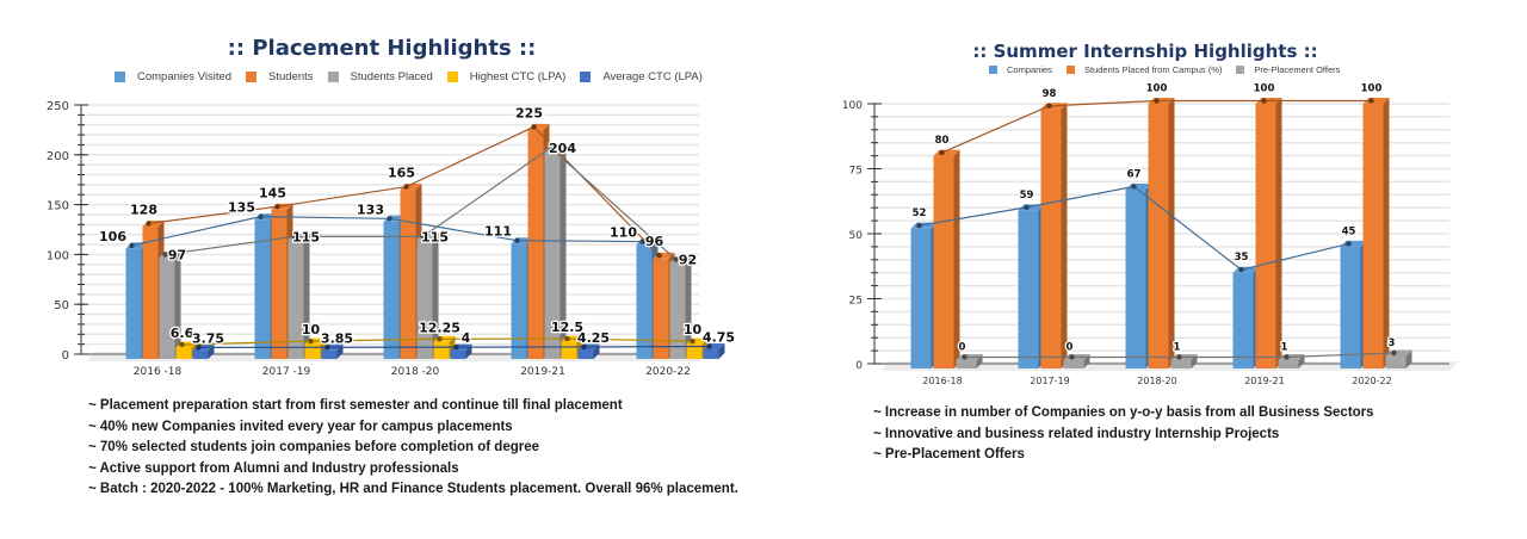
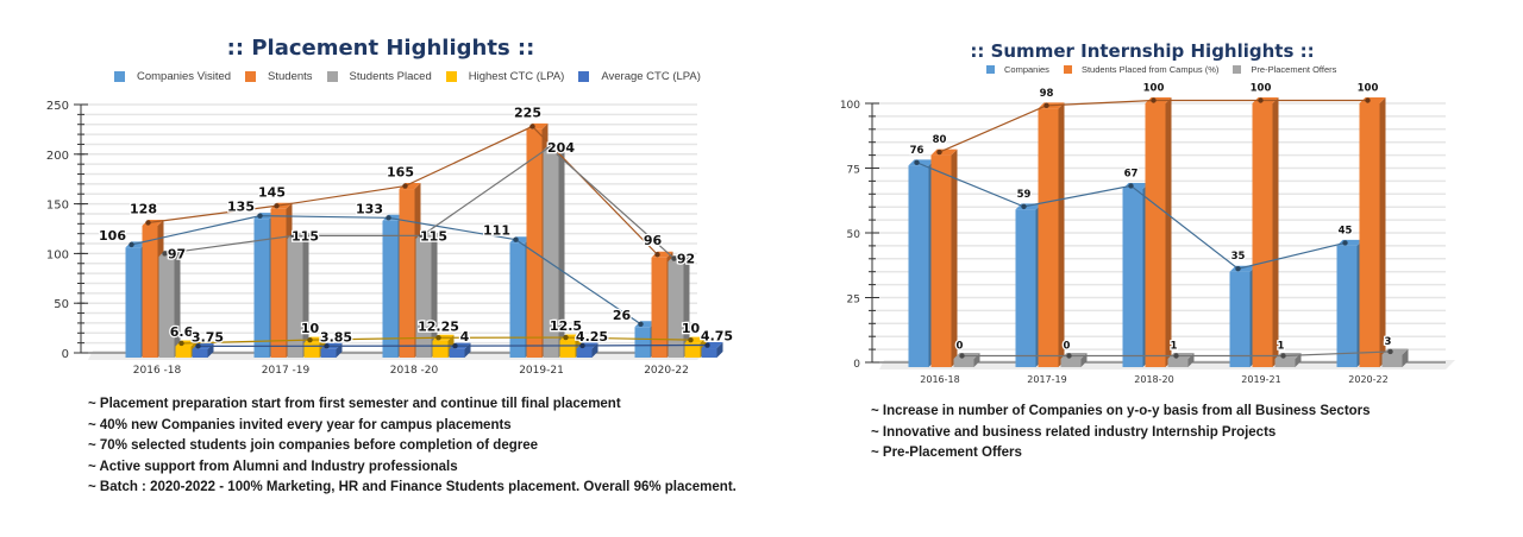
:: Placement Highlights ::/Companies Visited/2020-22: 110 -> 26
:: Summer Internship Highlights ::/Companies/2016-18: 52 -> 76
